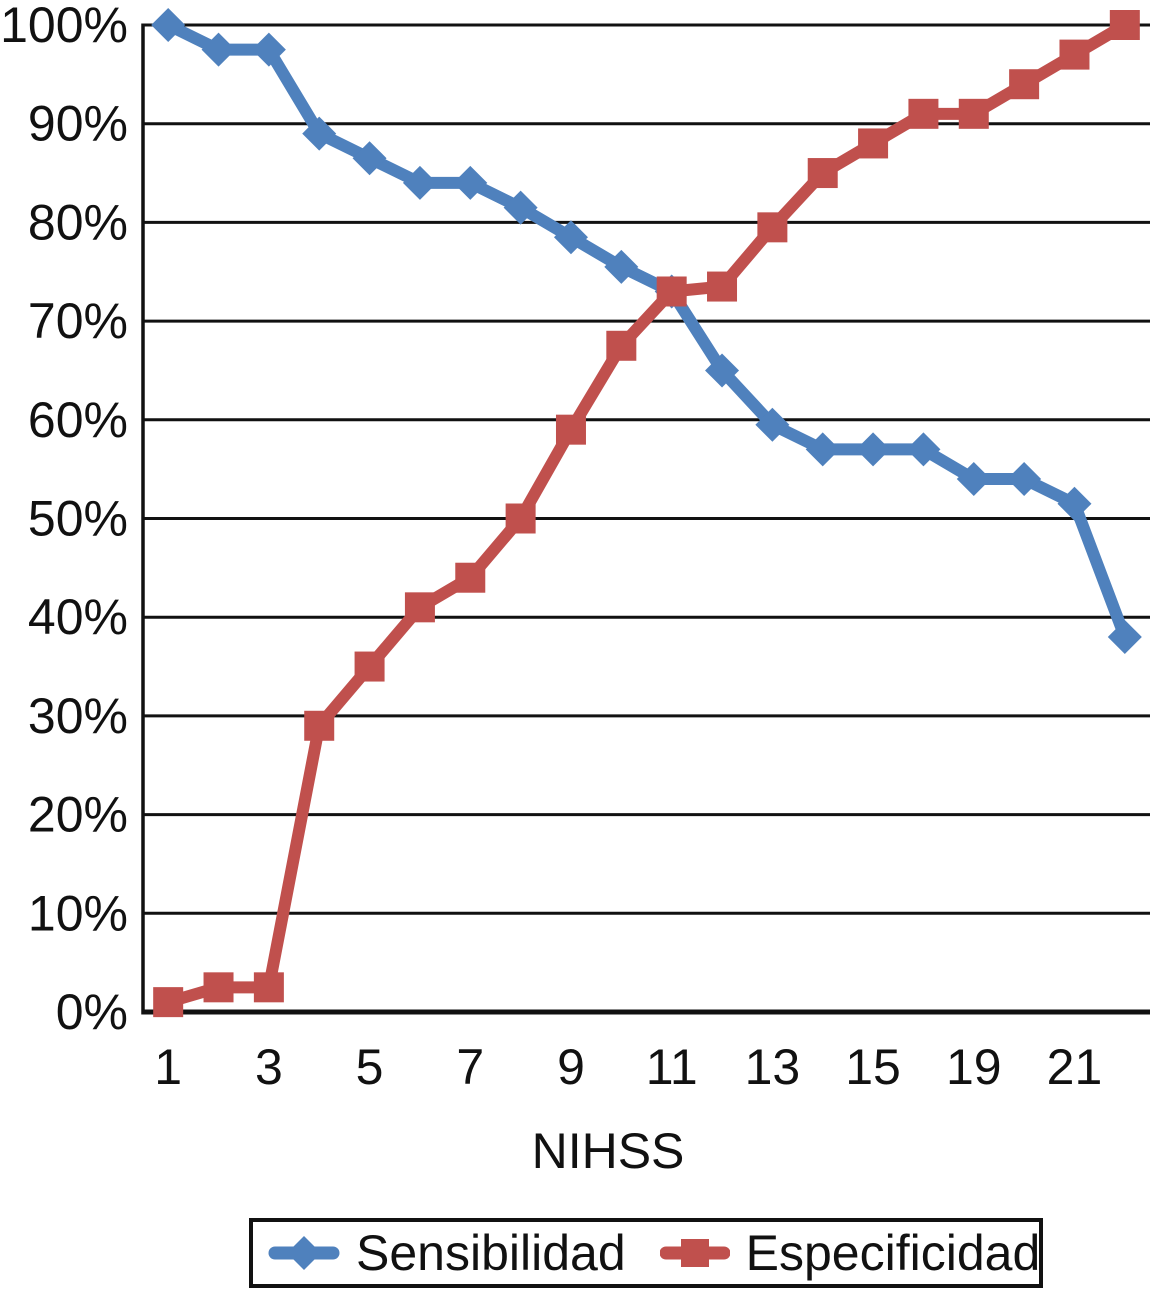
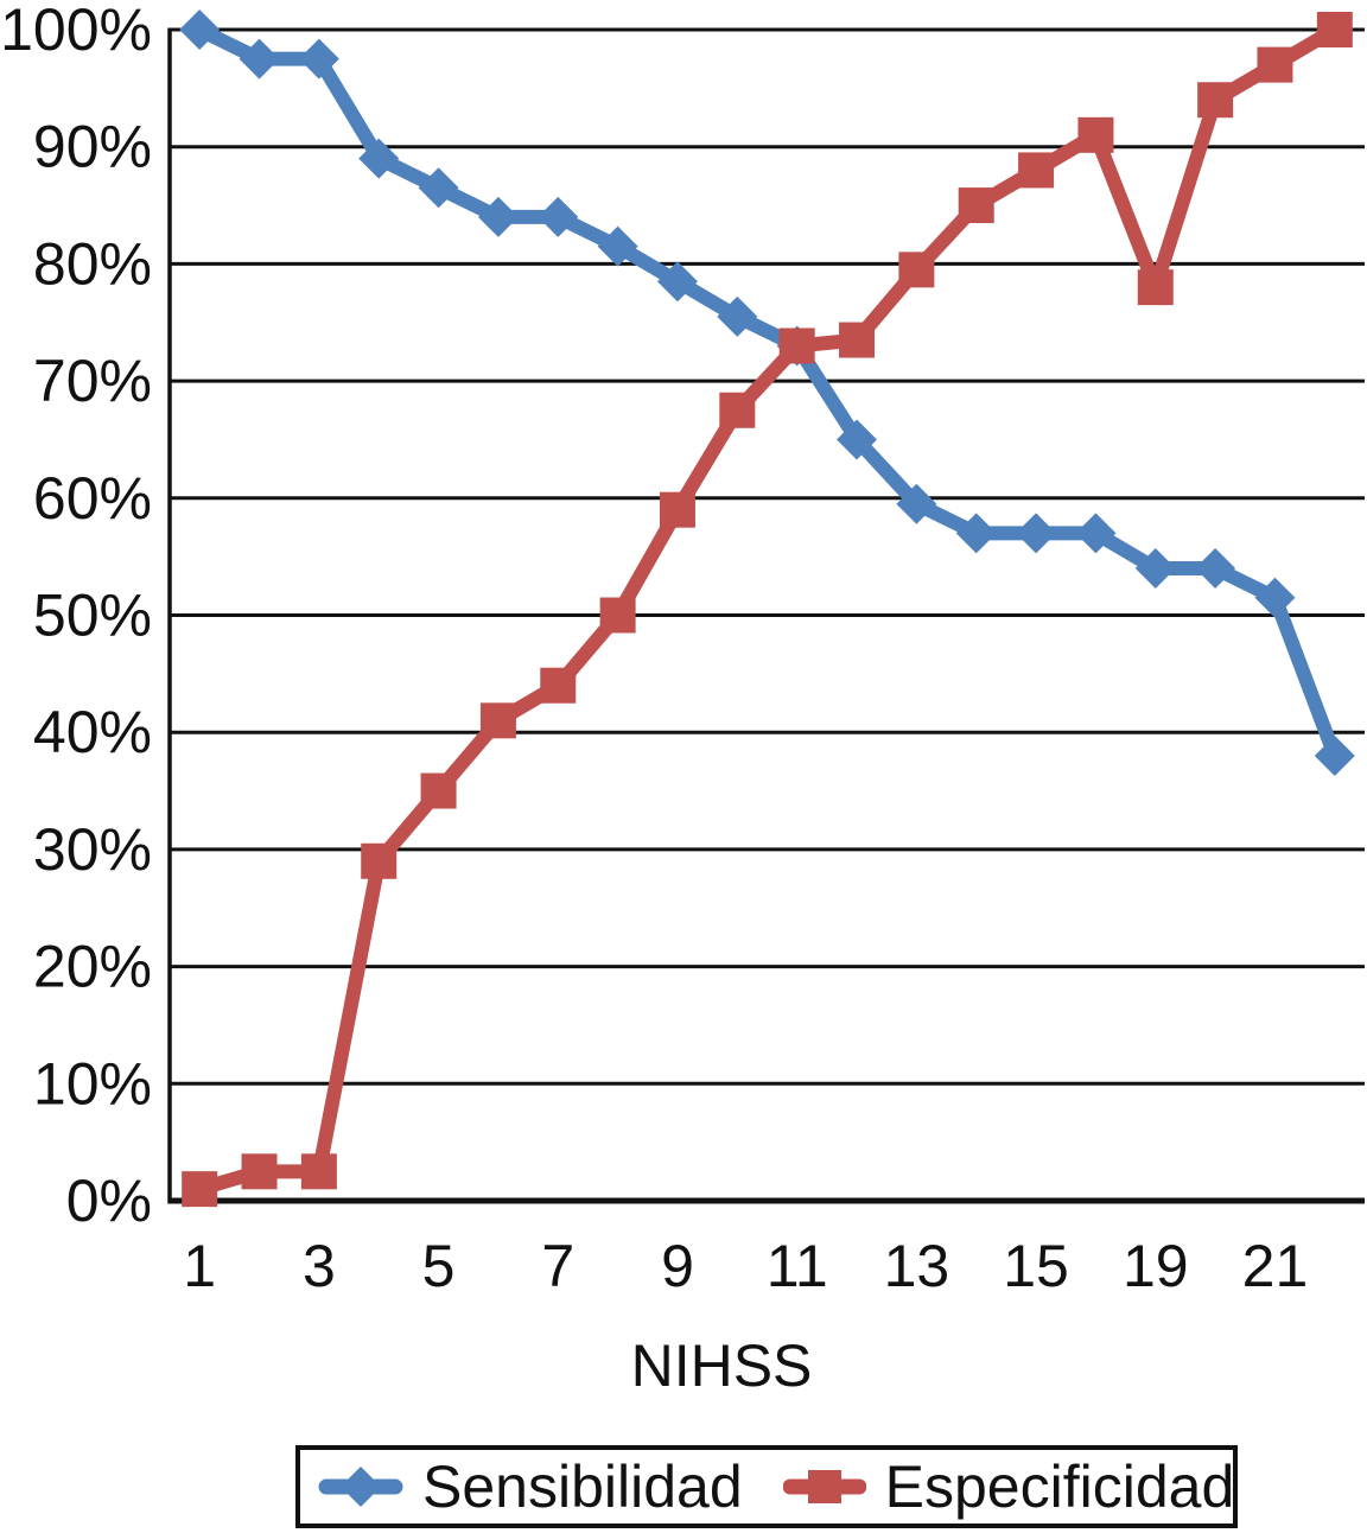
Especificidad/19: 91% -> 78%
